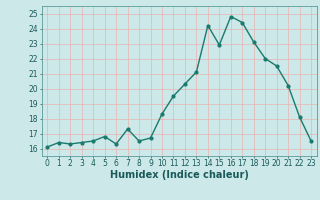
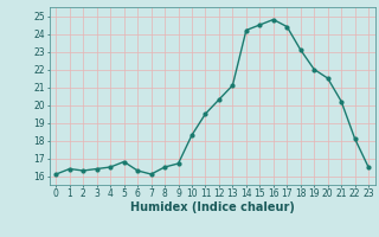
7: 17.3 -> 16.1
15: 22.9 -> 24.5
